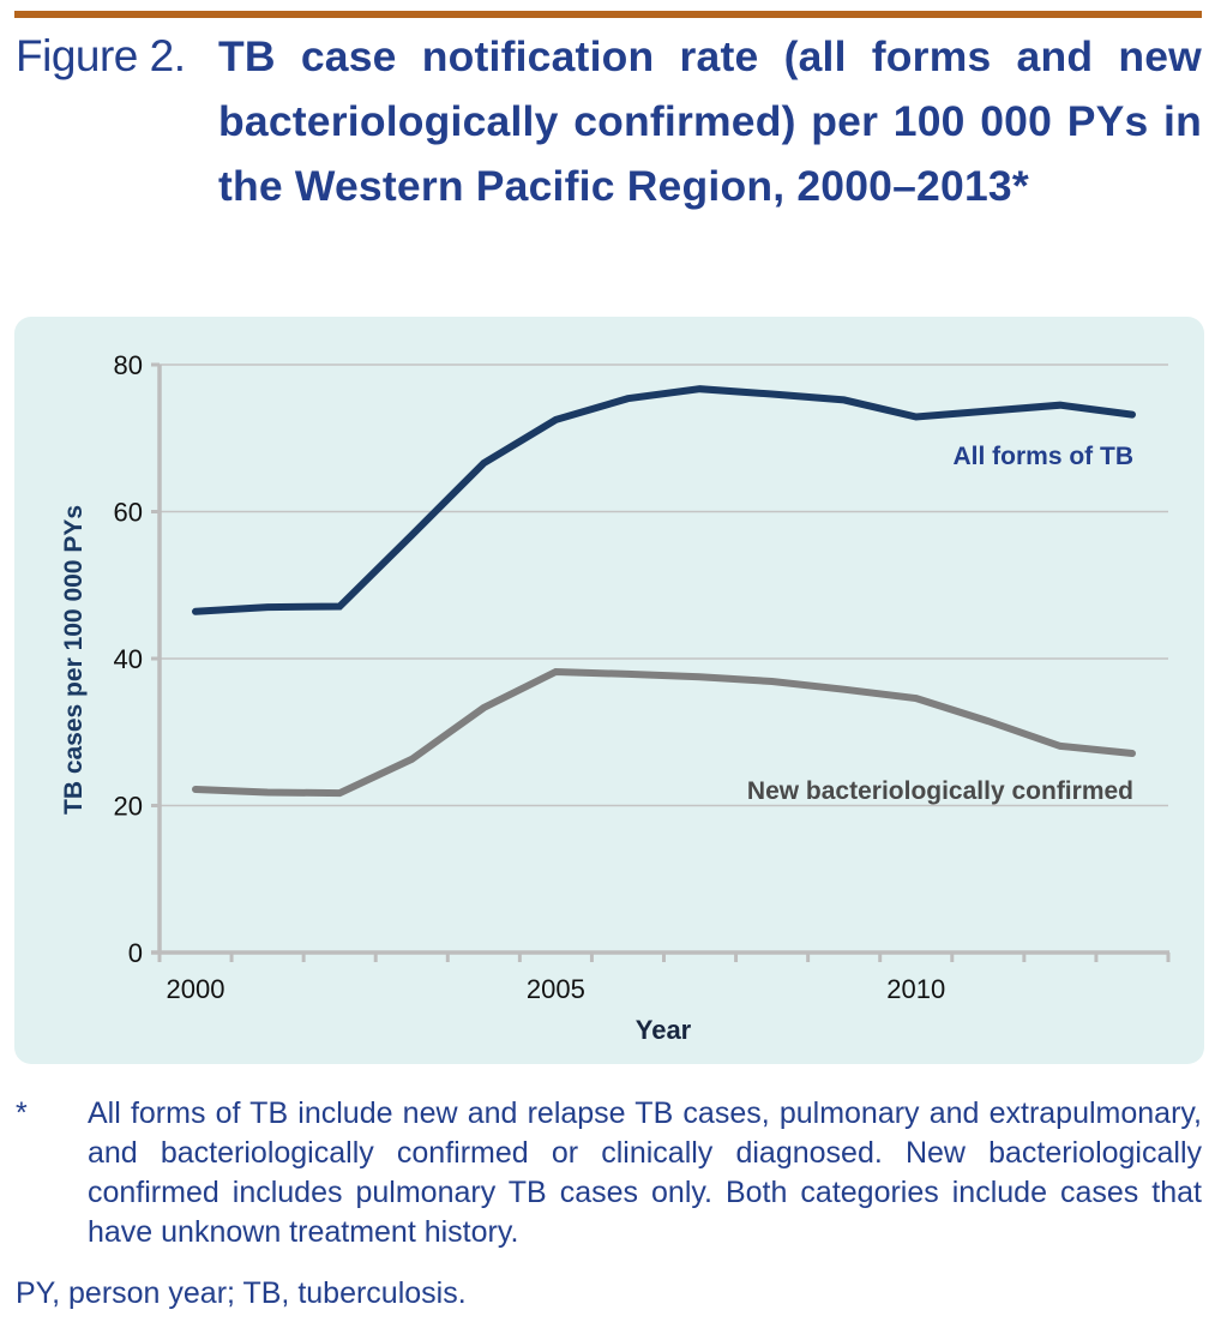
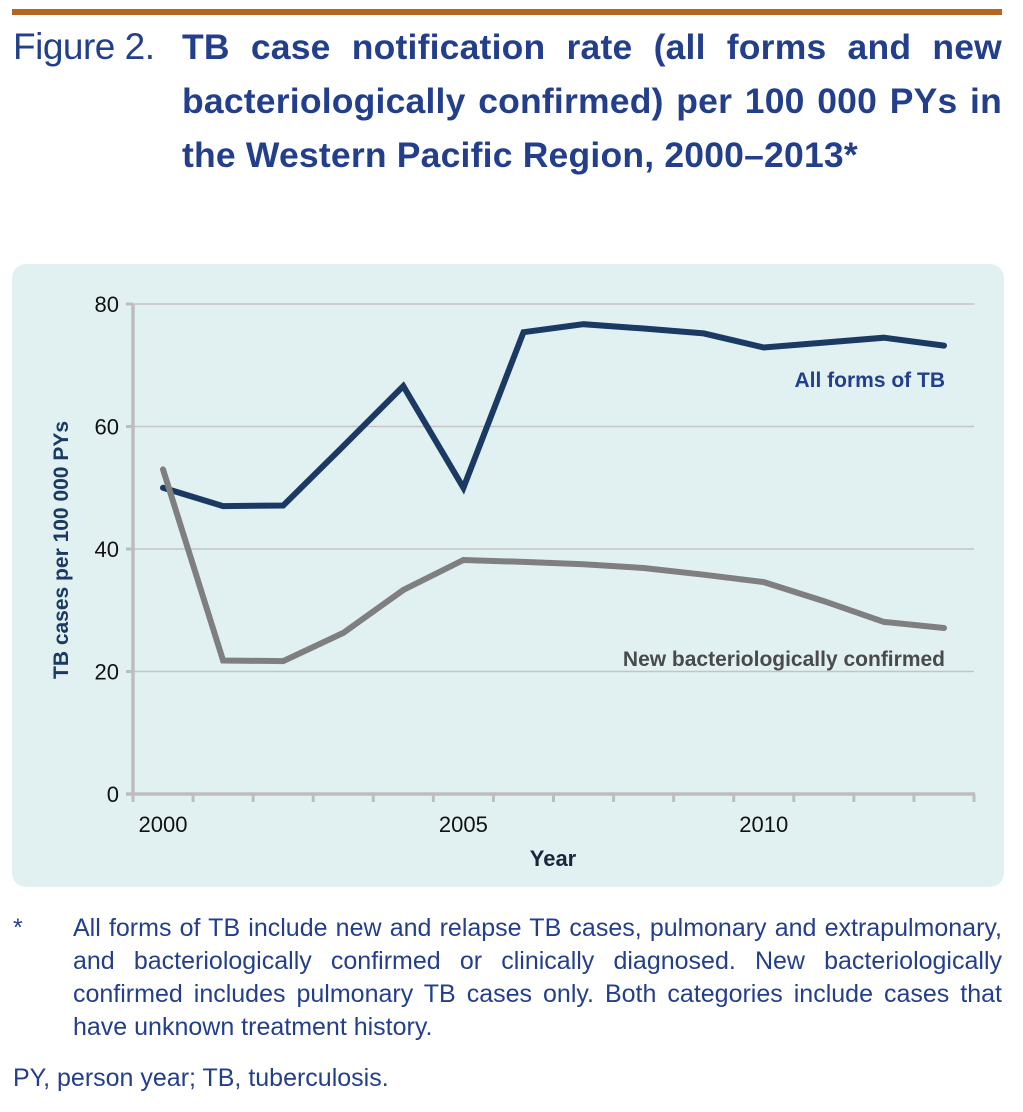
All forms of TB/2000: 46 -> 50
New bacteriologically confirmed/2000: 22 -> 53
All forms of TB/2005: 72 -> 50
